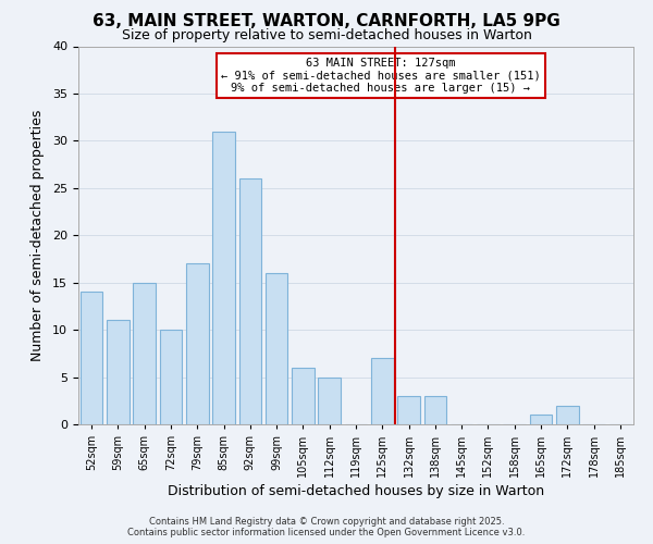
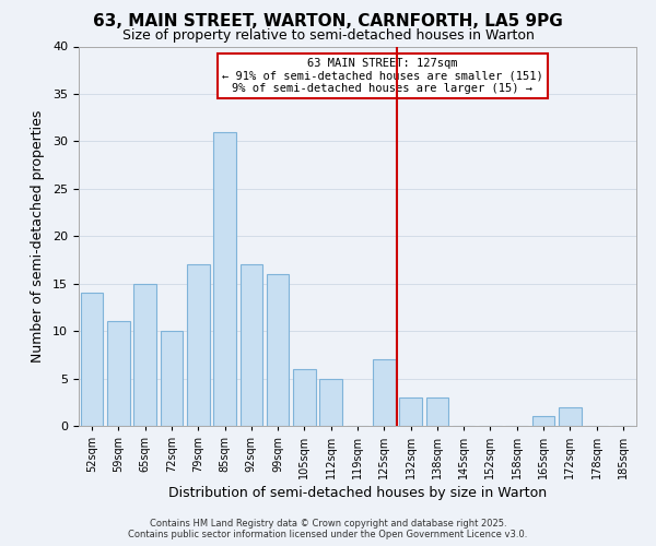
92sqm: 26 -> 17
